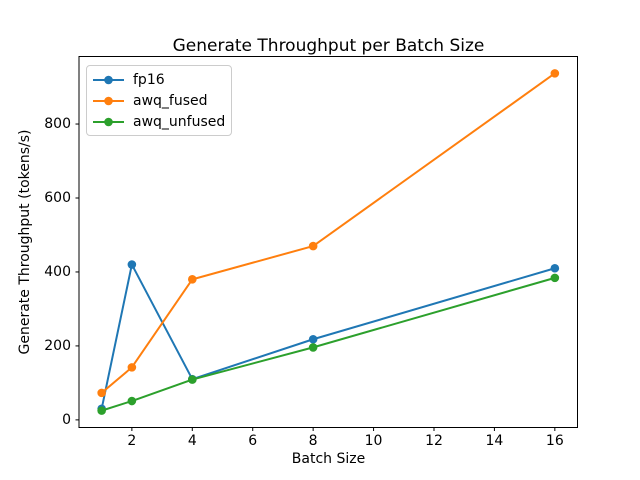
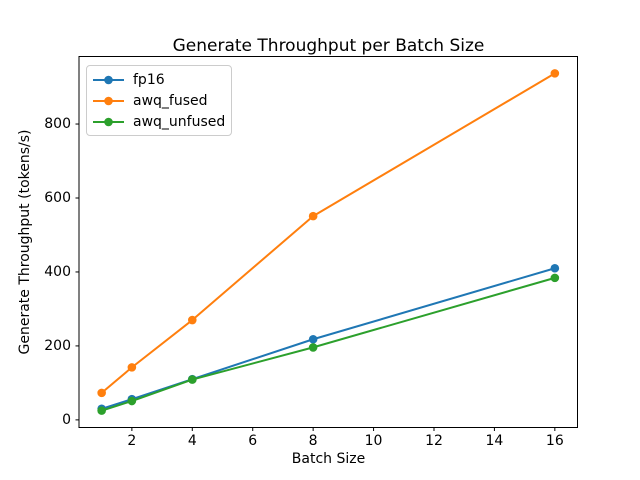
fp16/2: 420 -> 60
awq_fused/4: 380 -> 270
awq_fused/8: 470 -> 550
